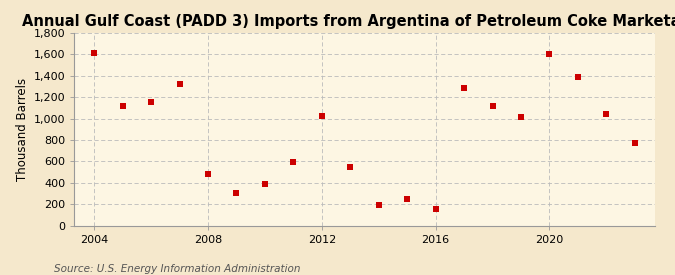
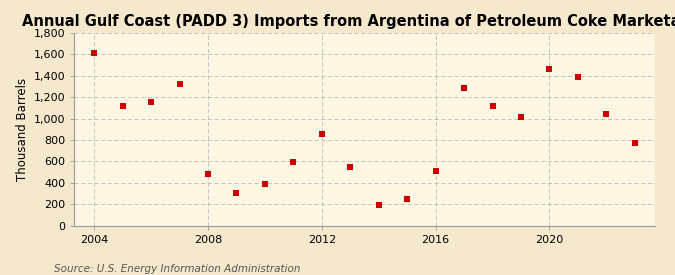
2012: 1,020 -> 860
2016: 150 -> 510
2020: 1,600 -> 1,460
